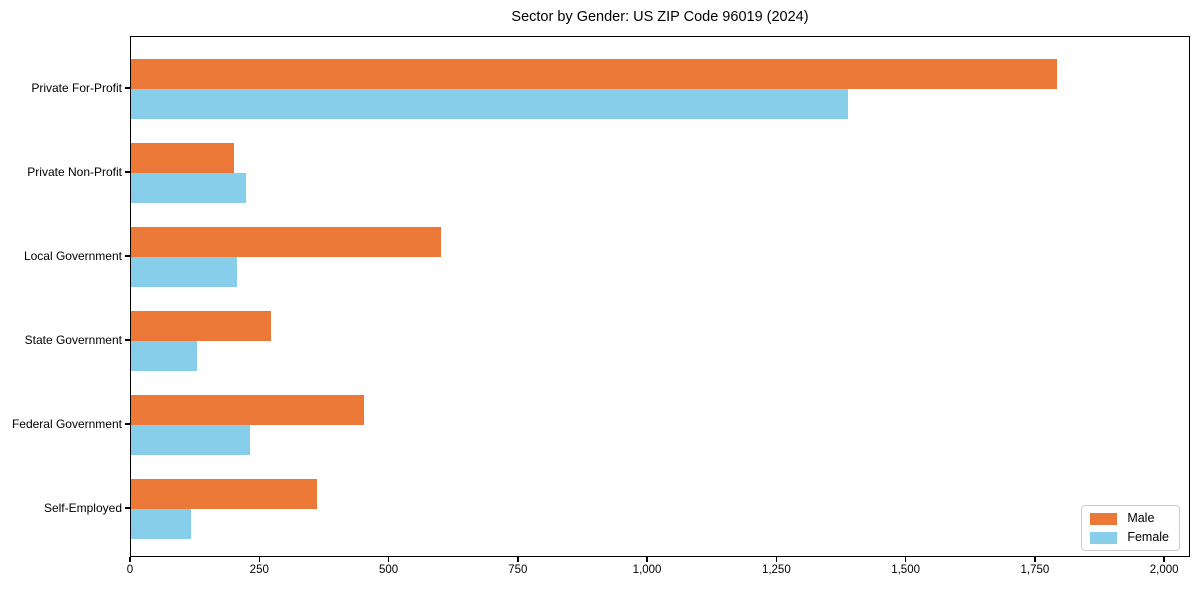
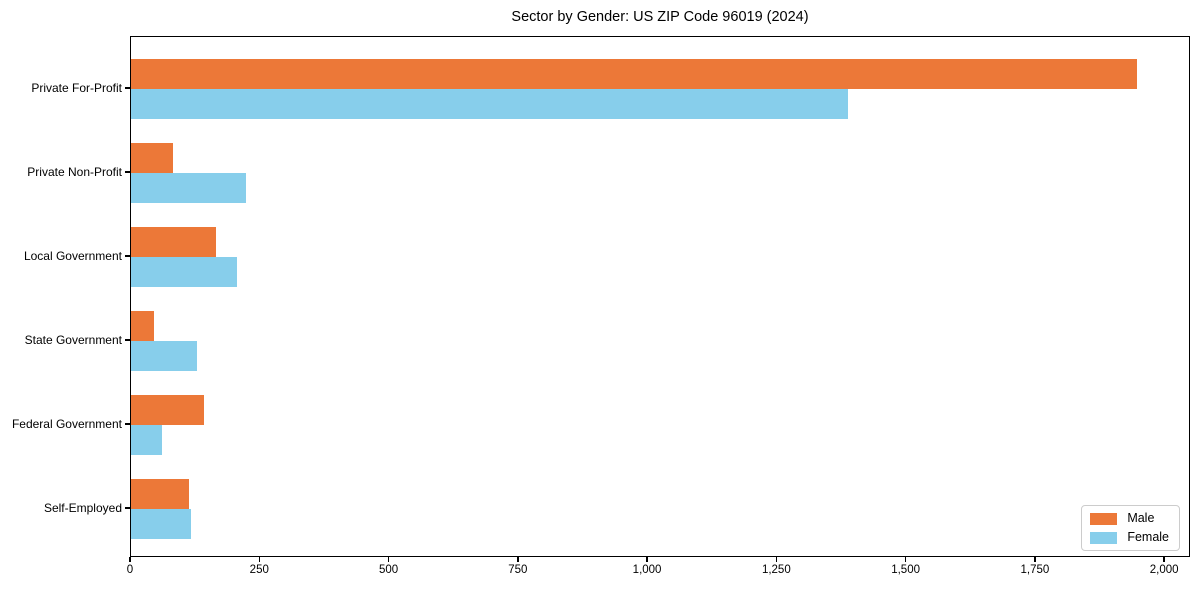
Male/Private For-Profit: 1790 -> 1950
Male/Private Non-Profit: 200 -> 80
Male/Local Government: 600 -> 160
Male/State Government: 270 -> 40
Male/Federal Government: 450 -> 140
Female/Federal Government: 230 -> 60
Male/Self-Employed: 360 -> 110
